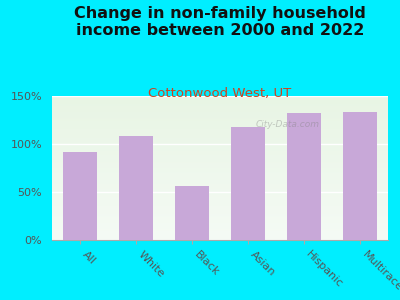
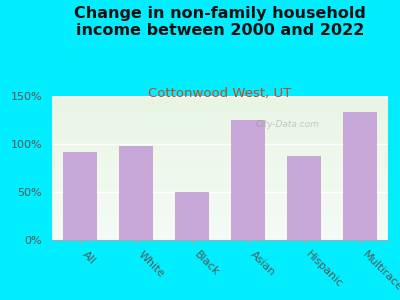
White: 108% -> 98%
Black: 56% -> 50%
Asian: 118% -> 125%
Hispanic: 132% -> 87%
